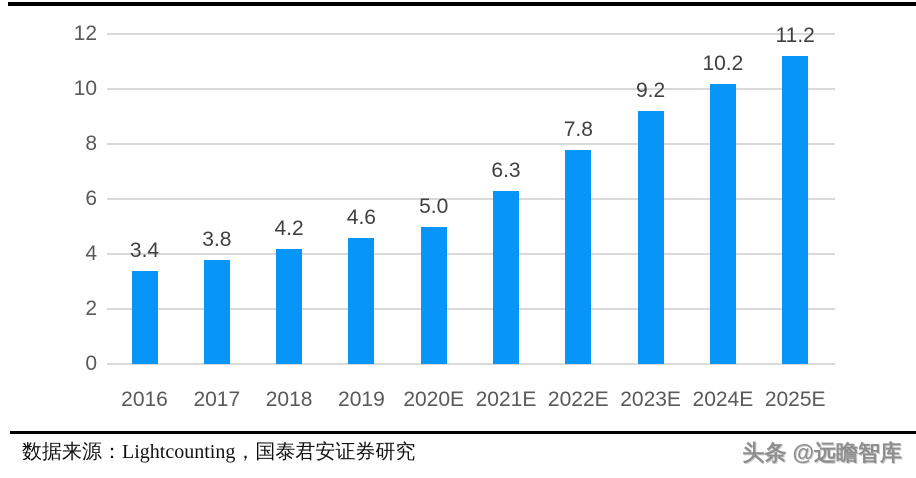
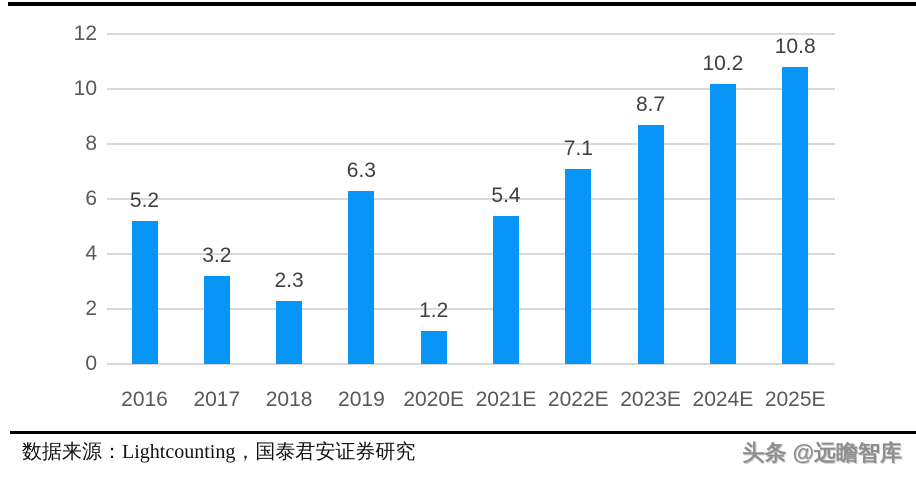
2016: 3.4 -> 5.2
2017: 3.8 -> 3.2
2018: 4.2 -> 2.3
2019: 4.6 -> 6.3
2020E: 5.0 -> 1.2
2021E: 6.3 -> 5.4
2022E: 7.8 -> 7.1
2023E: 9.2 -> 8.7
2025E: 11.2 -> 10.8
